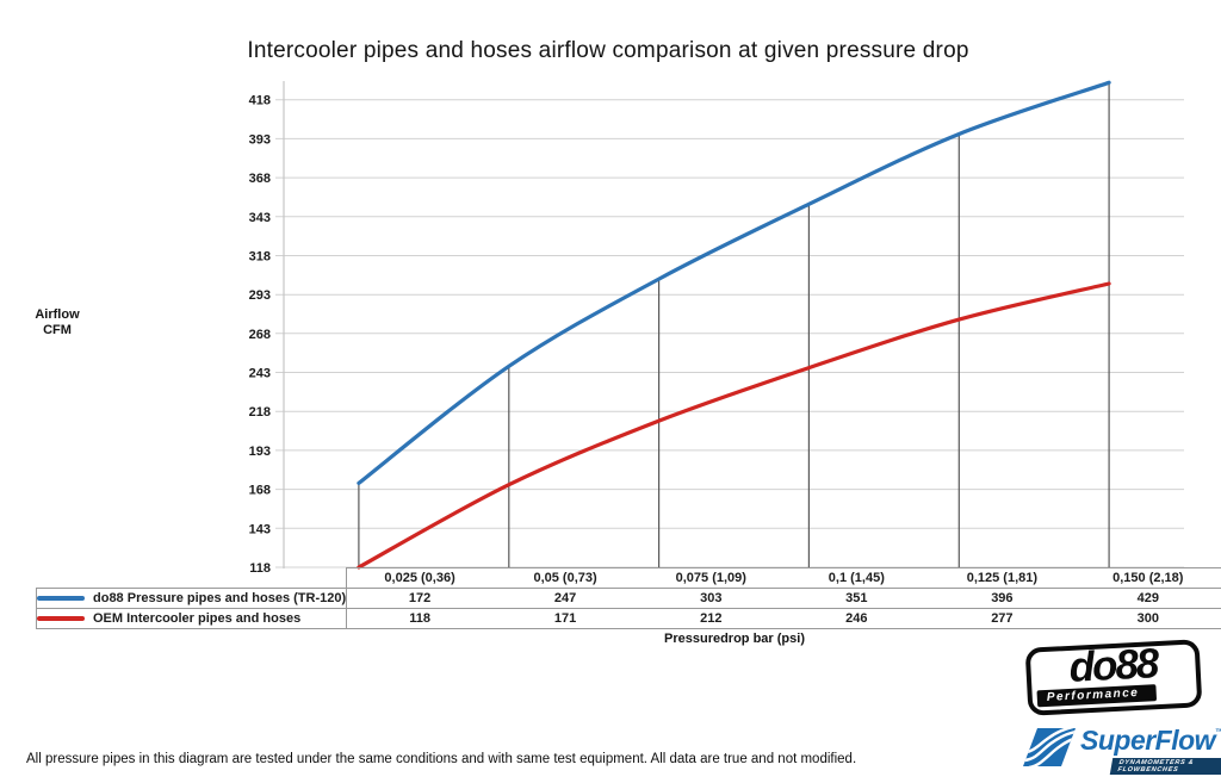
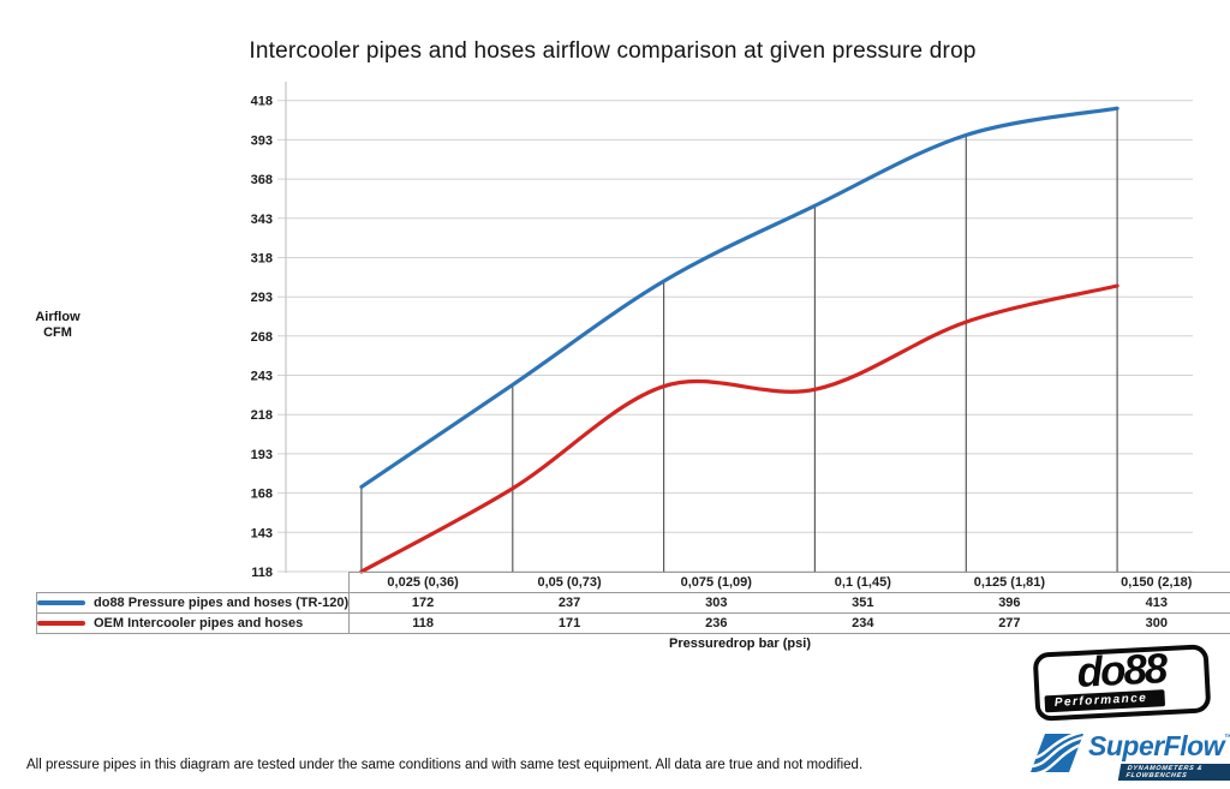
do88 Pressure pipes and hoses (TR-120)/0,05 (0,73): 247 -> 237
OEM Intercooler pipes and hoses/0,075 (1,09): 212 -> 236
OEM Intercooler pipes and hoses/0,1 (1,45): 246 -> 234
do88 Pressure pipes and hoses (TR-120)/0,150 (2,18): 429 -> 413
